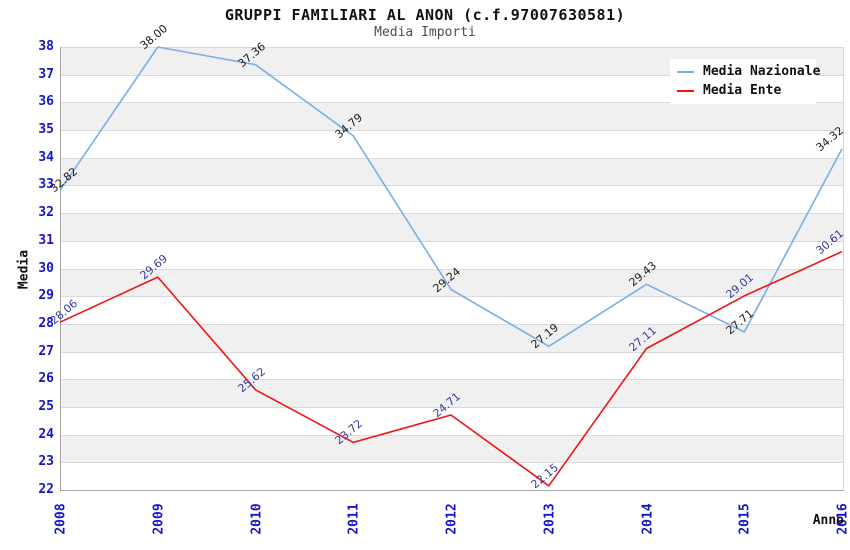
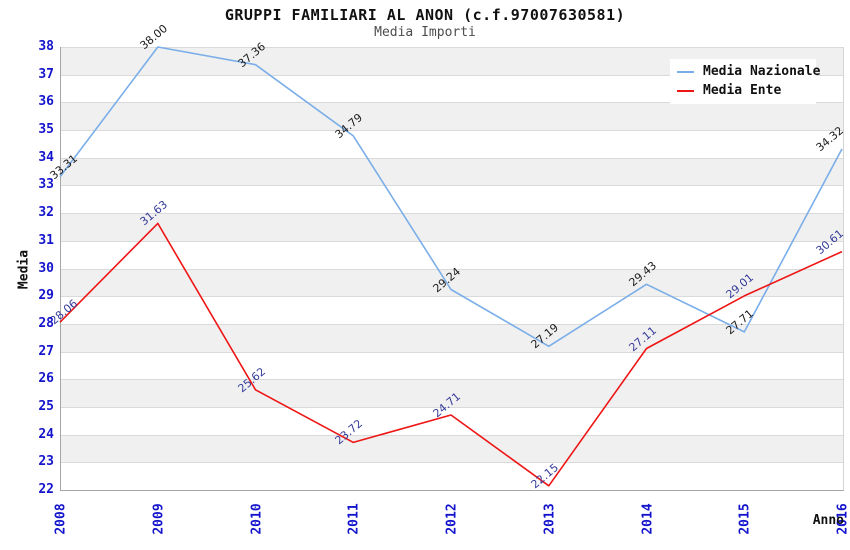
Media Nazionale/2008: 32.82 -> 33.31
Media Ente/2009: 29.69 -> 31.63
